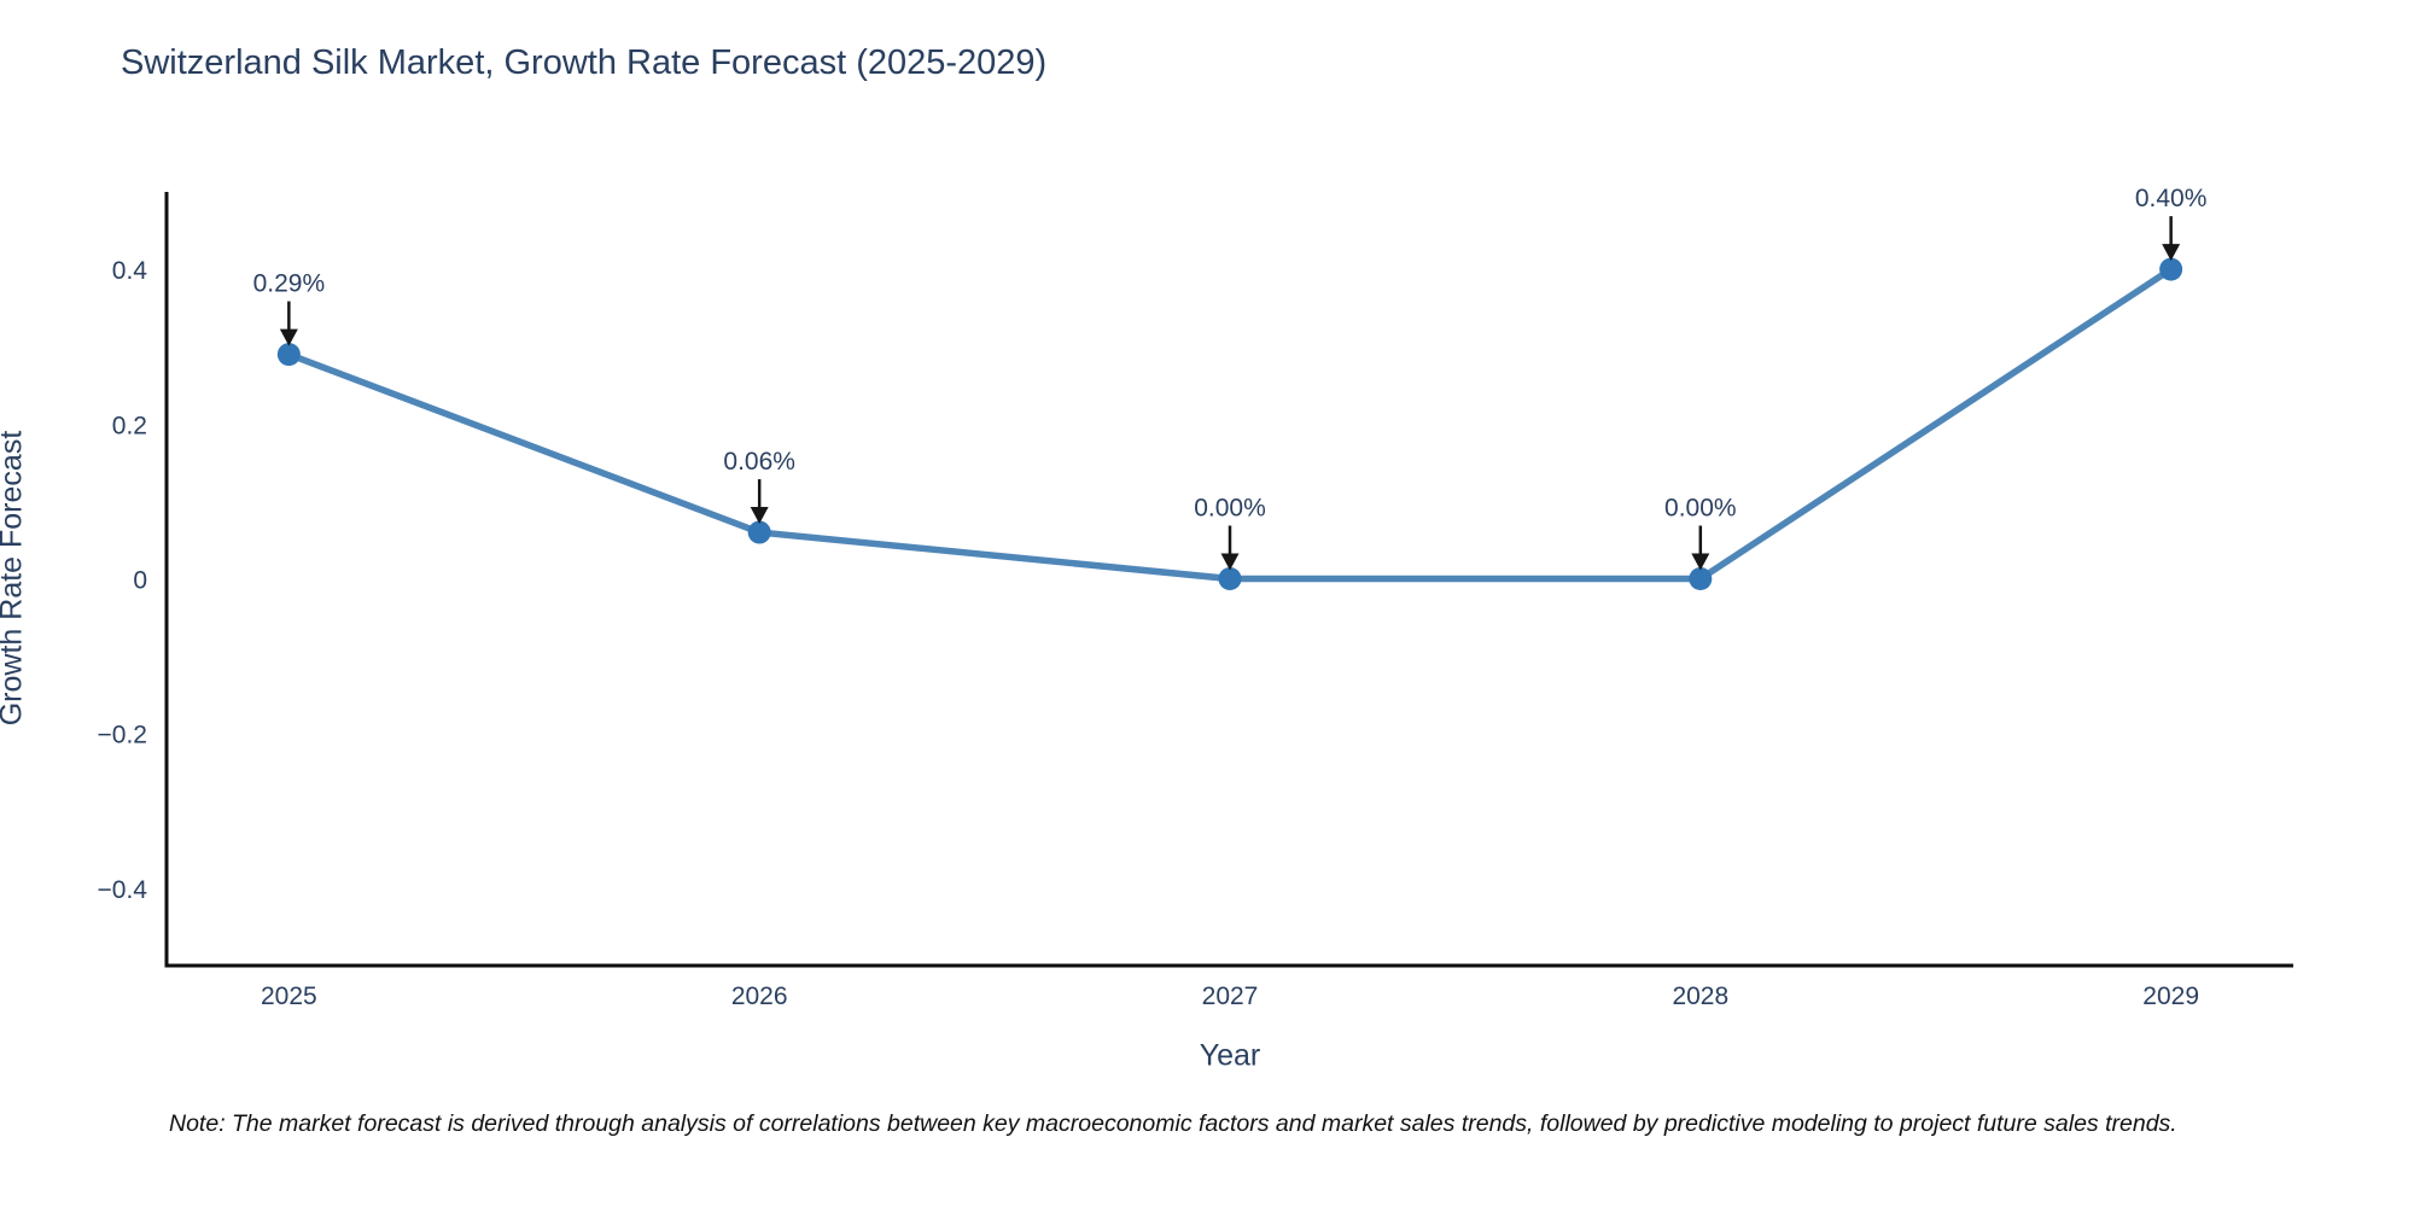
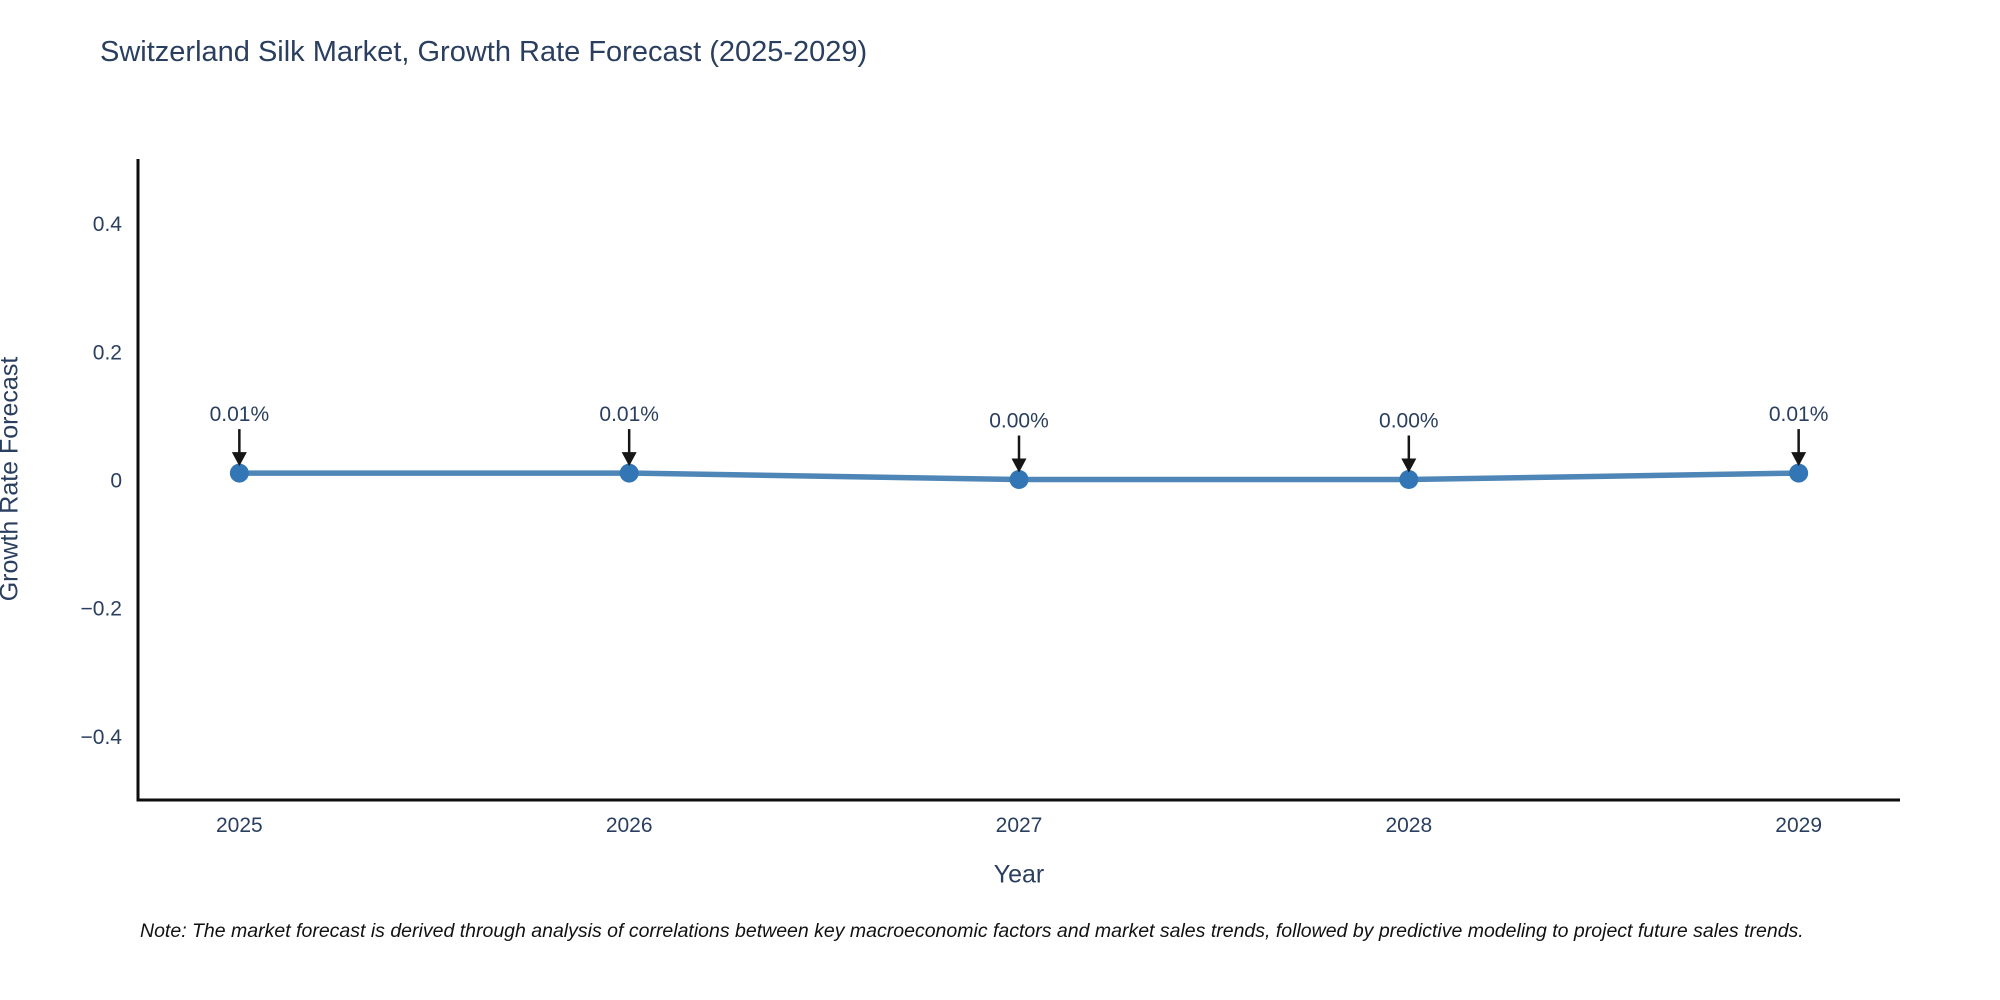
2025: 0.29% -> 0.01%
2026: 0.06% -> 0.01%
2029: 0.40% -> 0.01%
